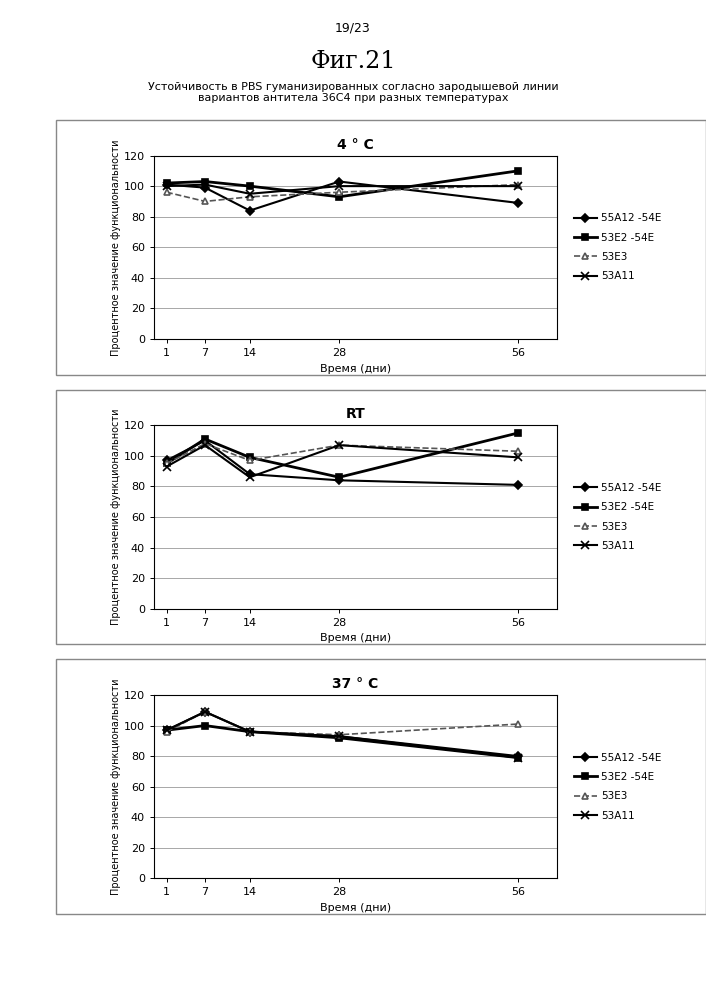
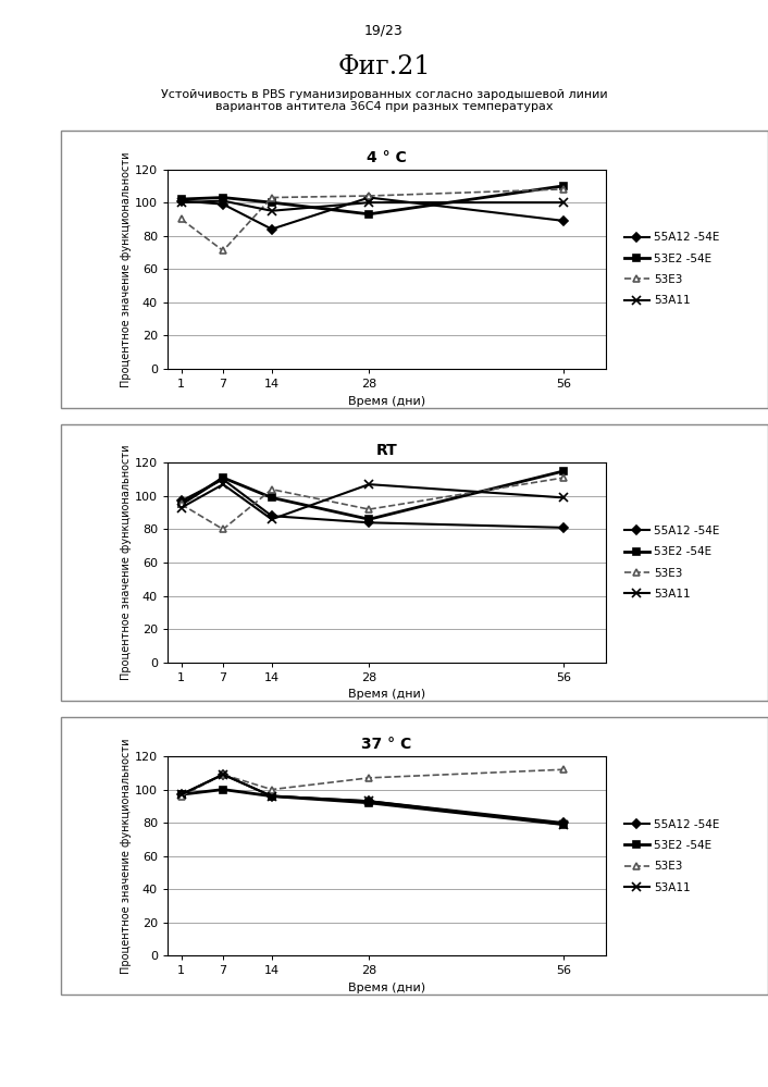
4 ° C/53E3/1: 96 -> 90
4 ° C/53E3/7: 90 -> 71
4 ° C/53E3/14: 93 -> 103
4 ° C/53E3/28: 96 -> 104
4 ° C/53E3/56: 101 -> 108
RT/53E3/7: 108 -> 80
RT/53E3/14: 97 -> 104
RT/53E3/28: 107 -> 92
RT/53E3/56: 103 -> 111
37 ° C/53E3/14: 96 -> 100
37 ° C/53E3/28: 94 -> 107
37 ° C/53E3/56: 101 -> 112
